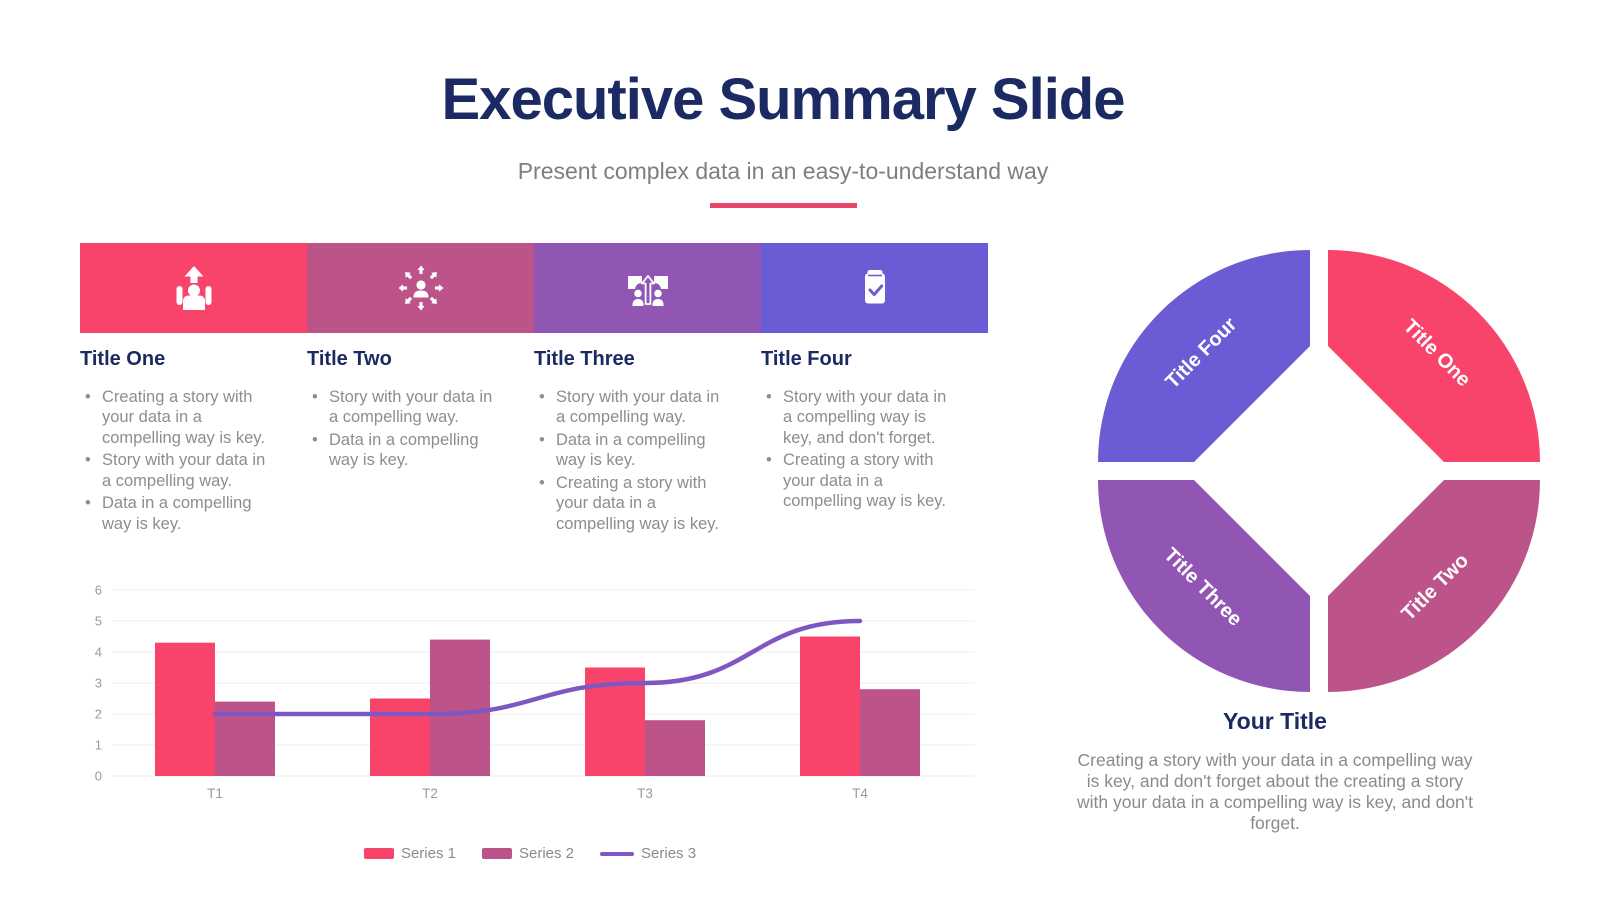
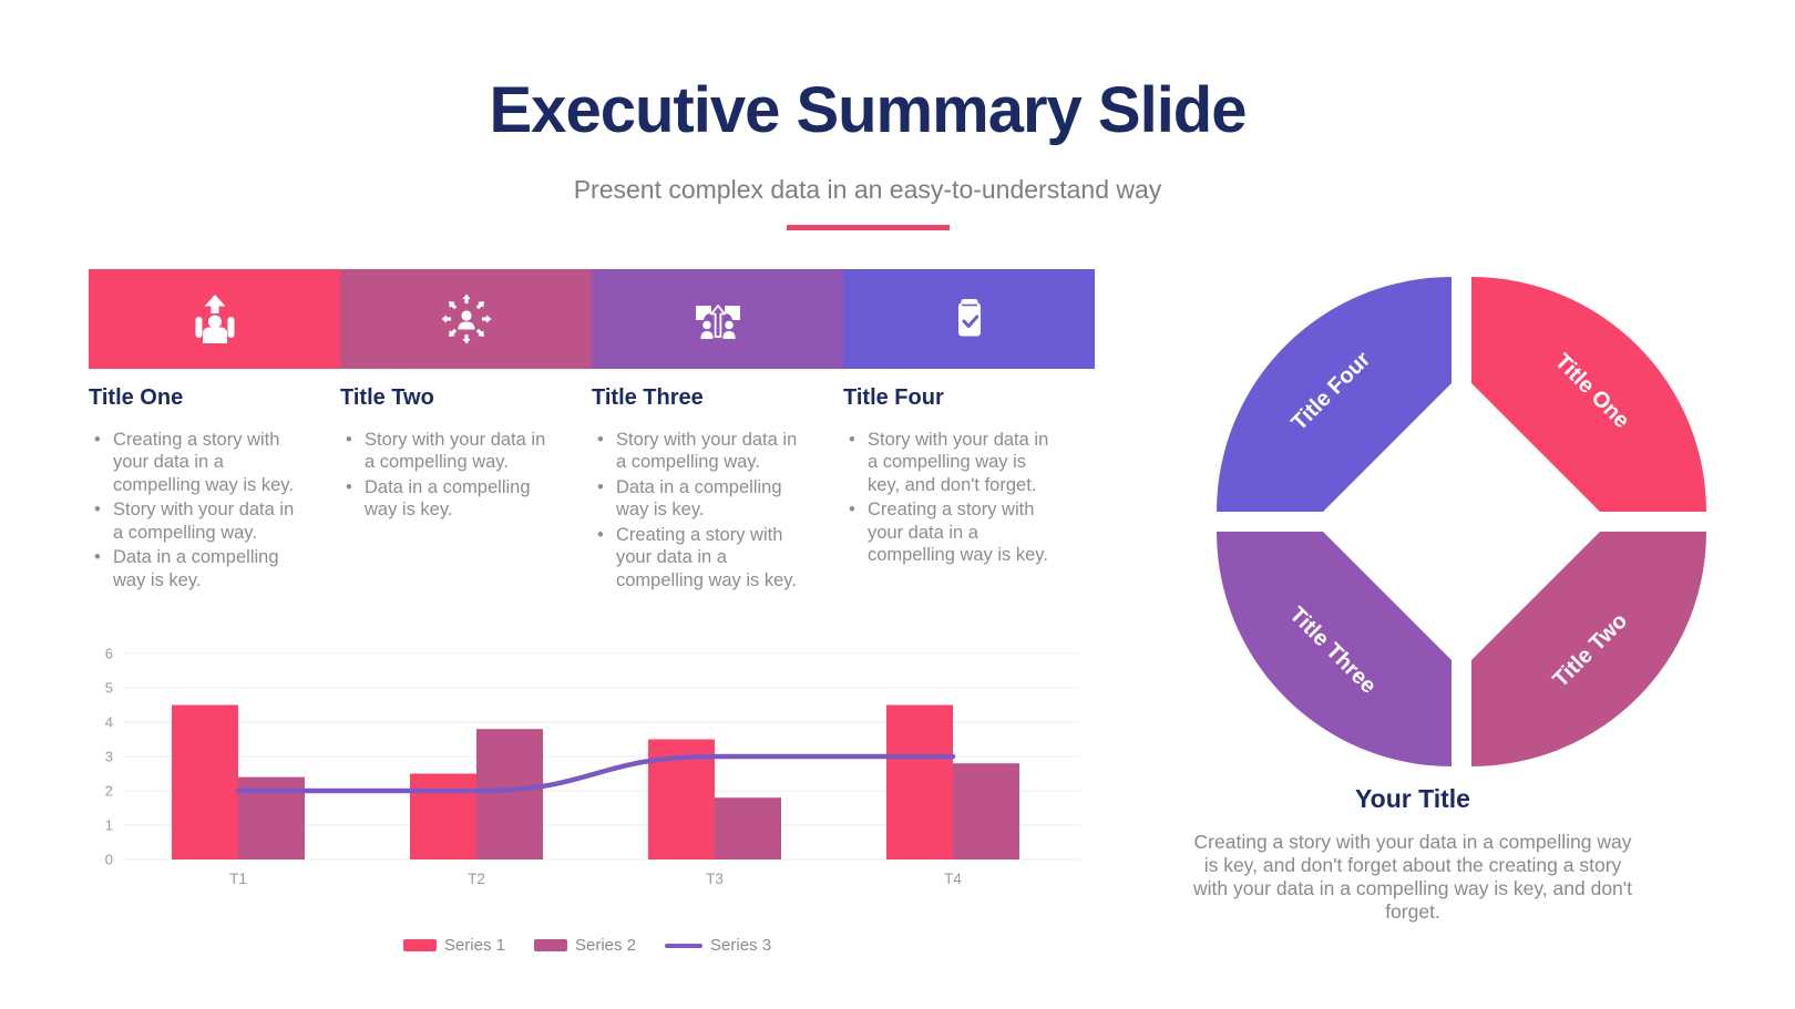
Series 1/T1: 4.3 -> 4.5
Series 2/T2: 4.4 -> 3.8
Series 3/T4: 5 -> 3
